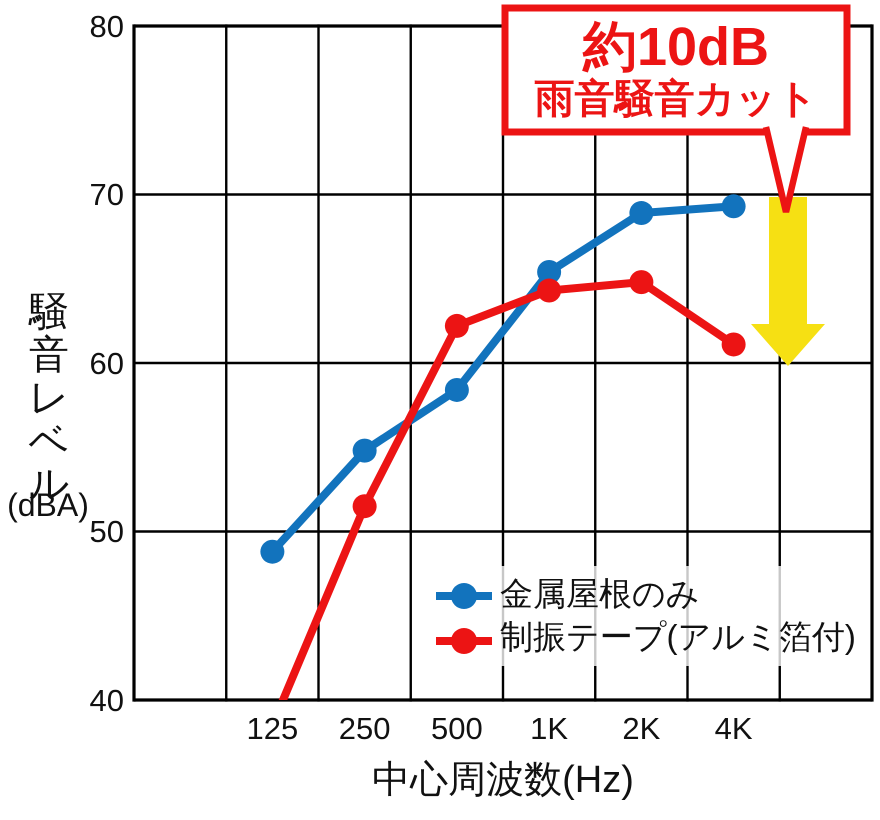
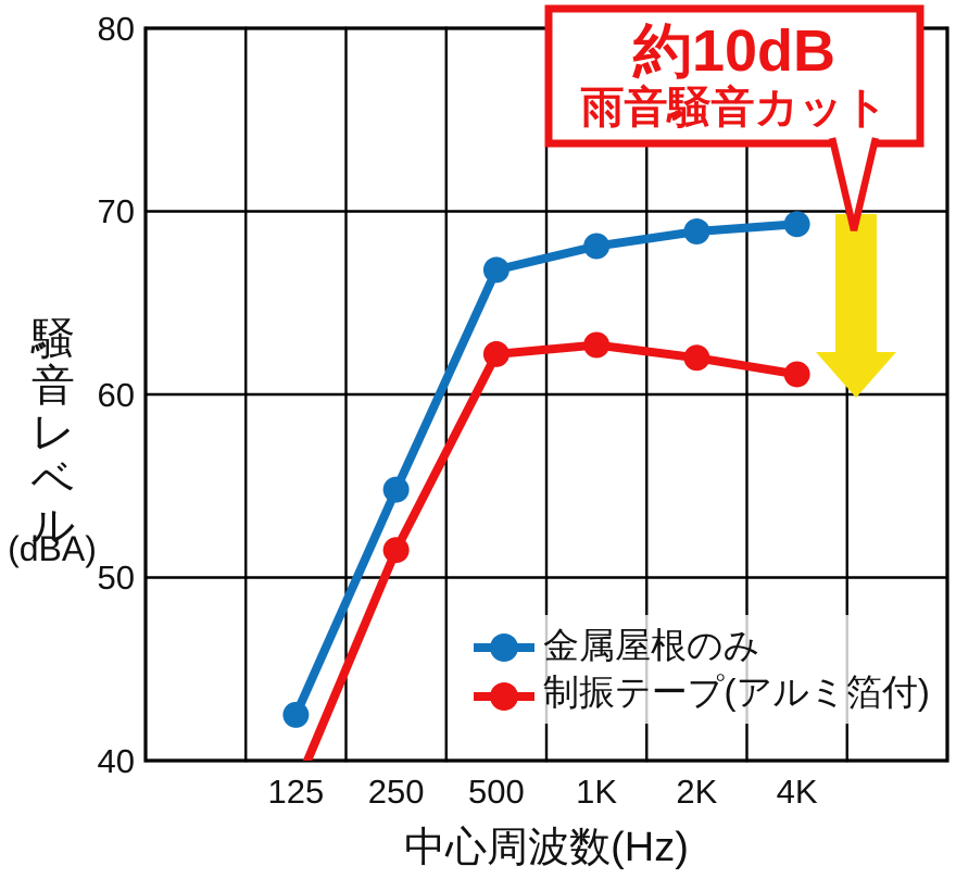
金属屋根のみ/125: 48.8 -> 42.5
金属屋根のみ/500: 58.4 -> 66.8
金属屋根のみ/1K: 65.4 -> 68.1
制振テープ(アルミ箔付)/1K: 64.3 -> 62.7
制振テープ(アルミ箔付)/2K: 64.8 -> 62.0
